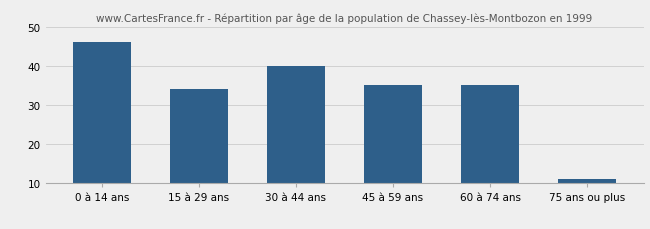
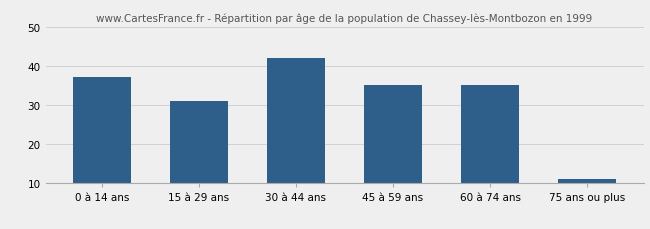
0 à 14 ans: 46 -> 37
15 à 29 ans: 34 -> 31
30 à 44 ans: 40 -> 42
